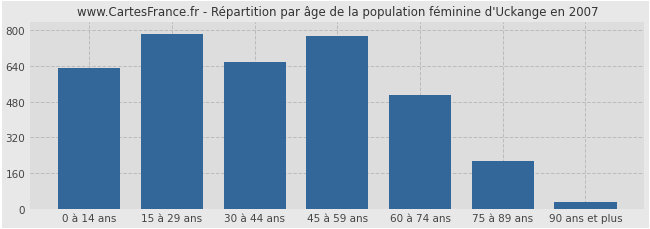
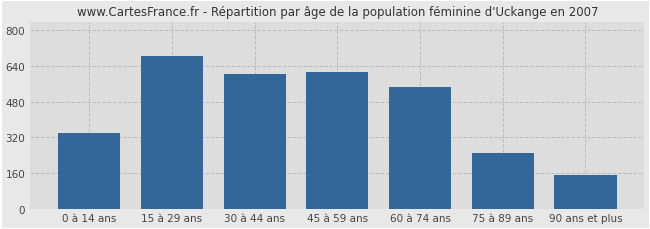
0 à 14 ans: 630 -> 340
15 à 29 ans: 785 -> 685
30 à 44 ans: 660 -> 605
45 à 59 ans: 775 -> 615
60 à 74 ans: 510 -> 545
75 à 89 ans: 215 -> 250
90 ans et plus: 28 -> 150
